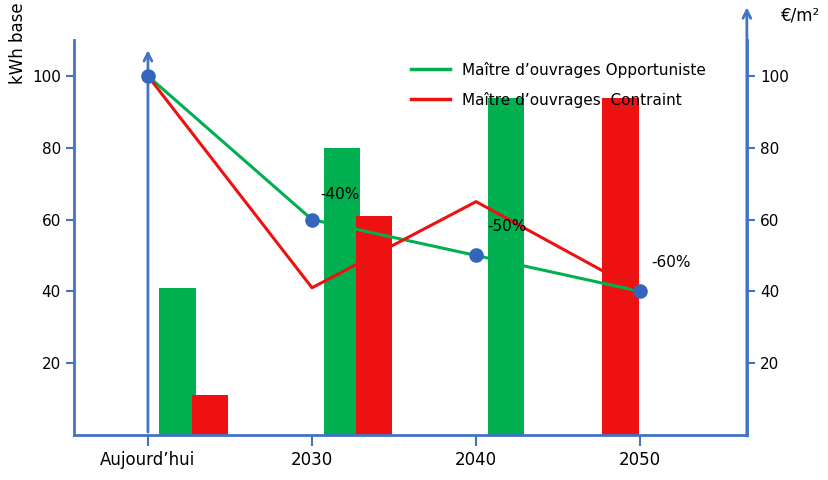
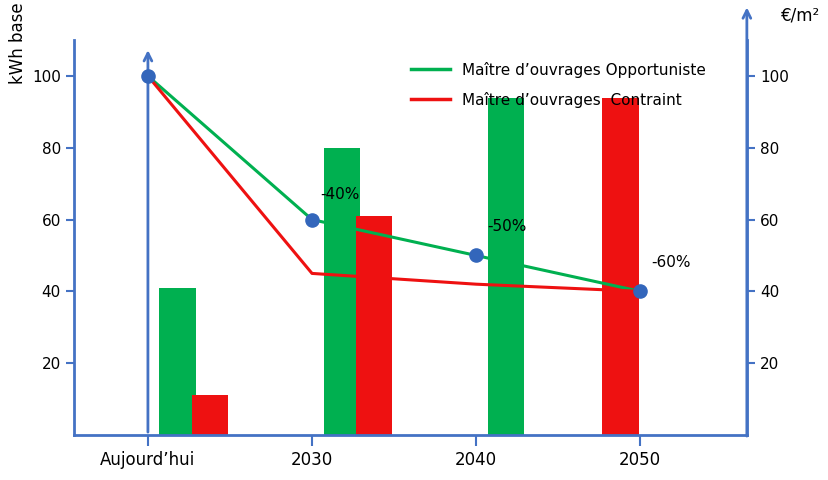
Maître d’ouvrages Contraint/2030: 41 -> 45
Maître d’ouvrages Contraint/2040: 65 -> 42
